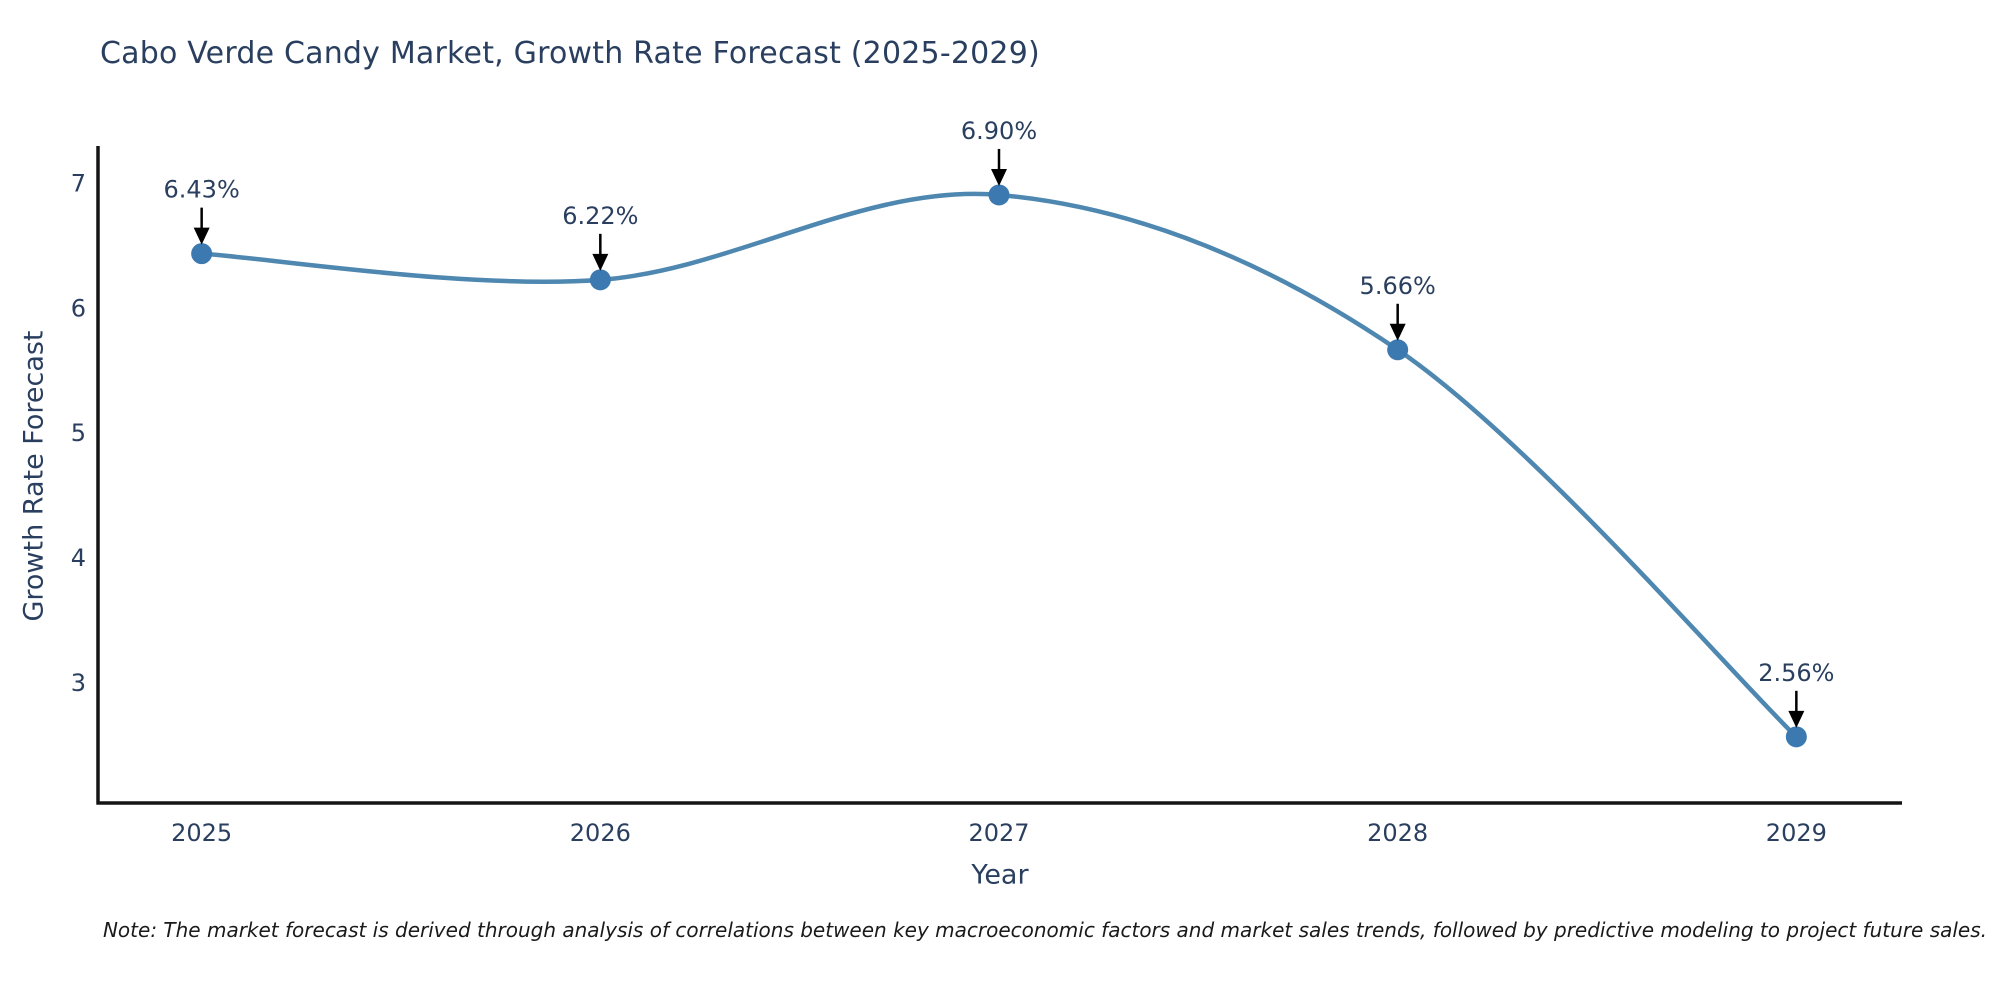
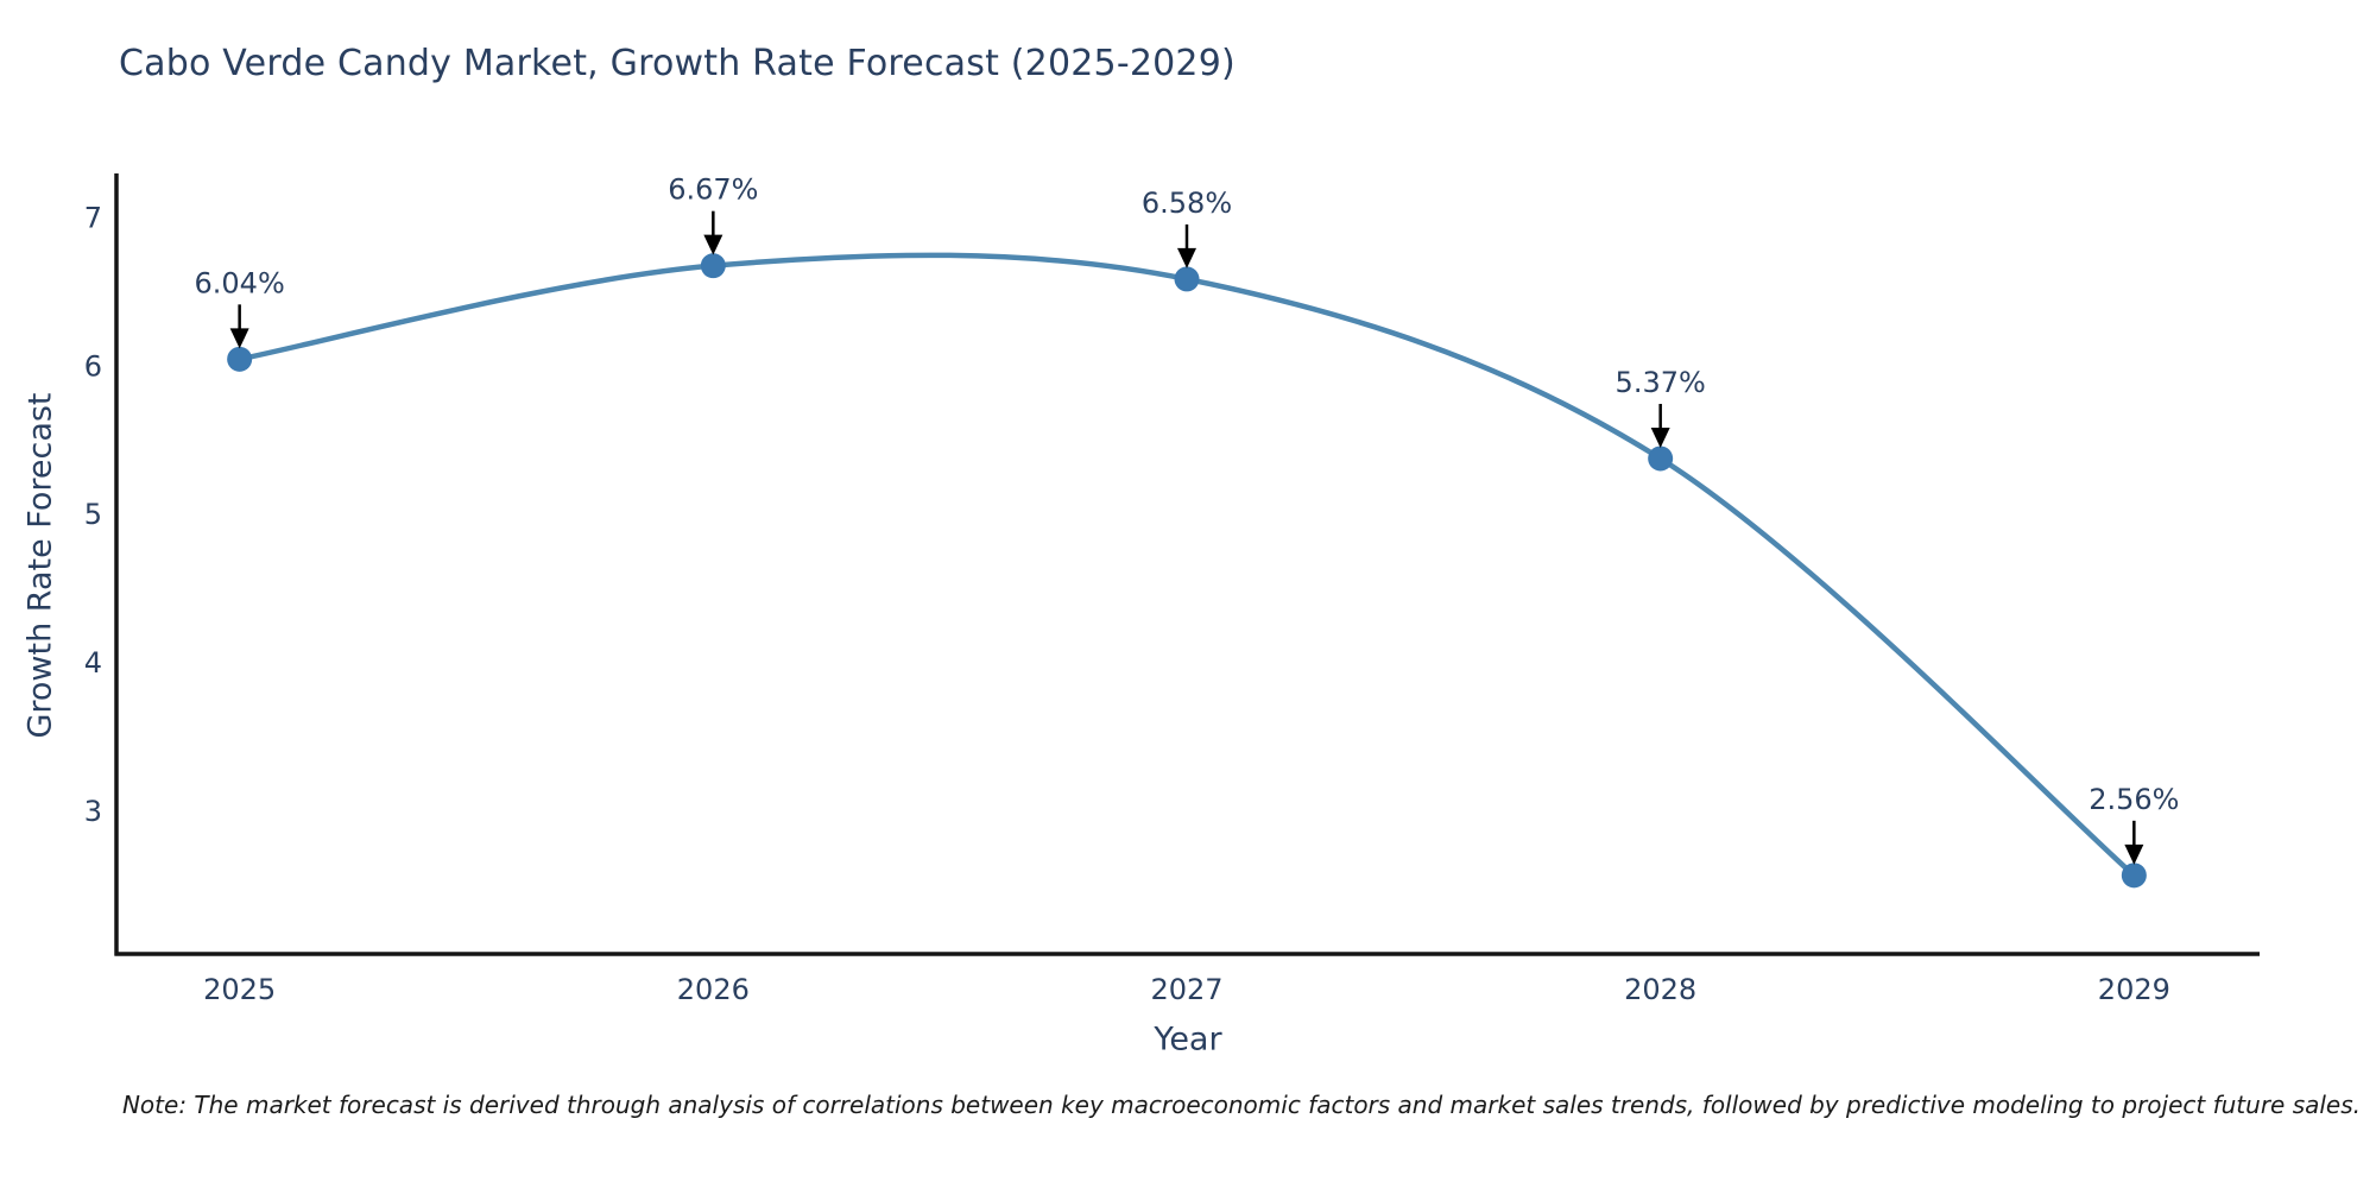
2025: 6.43% -> 6.04%
2026: 6.22% -> 6.67%
2027: 6.90% -> 6.58%
2028: 5.66% -> 5.37%
